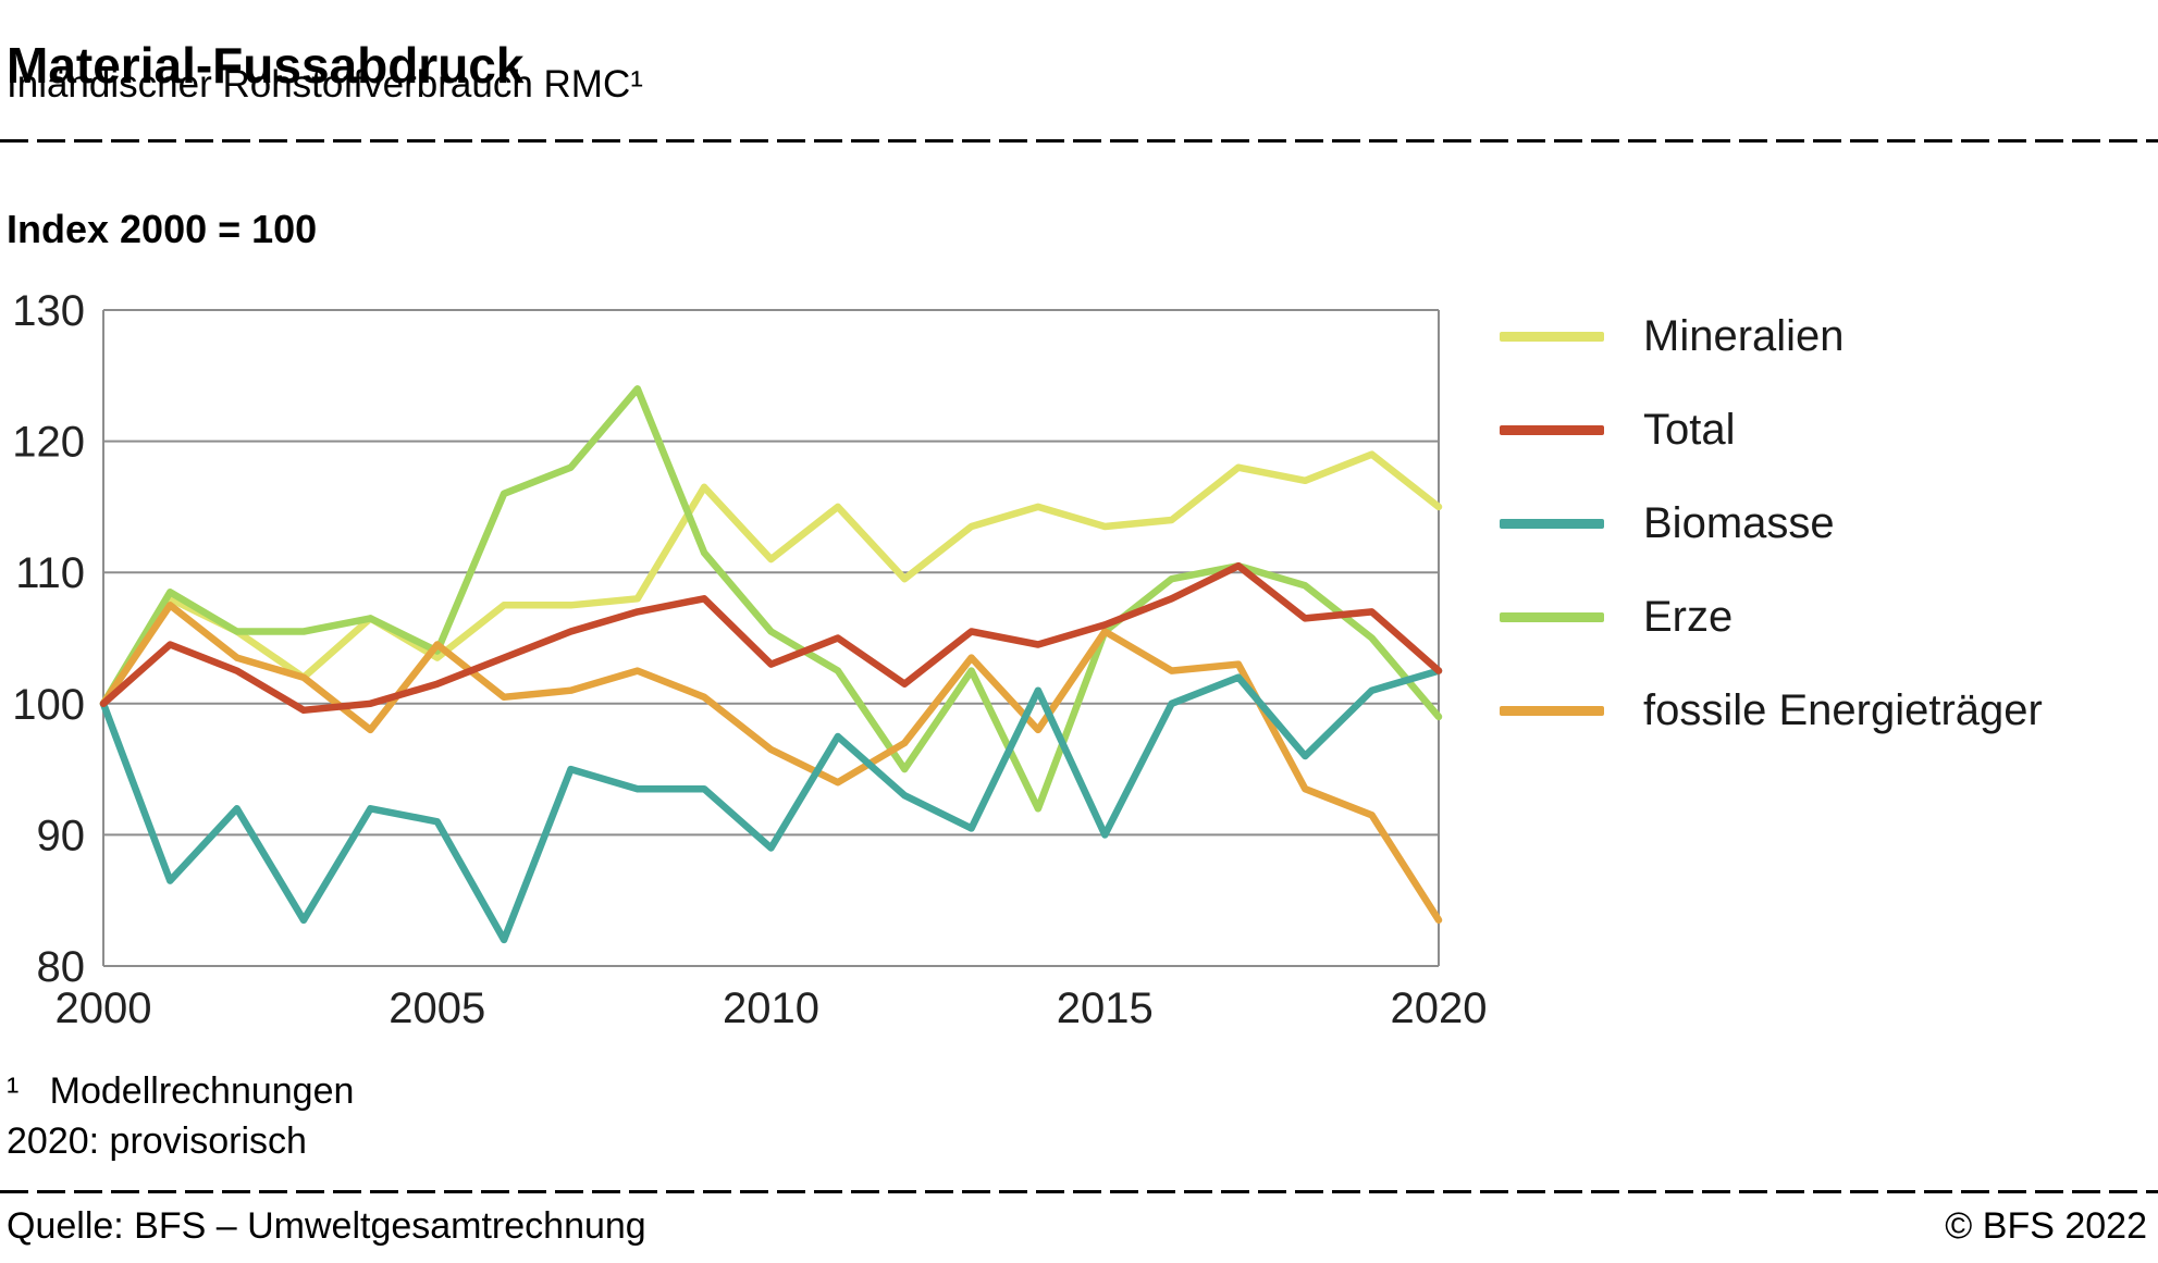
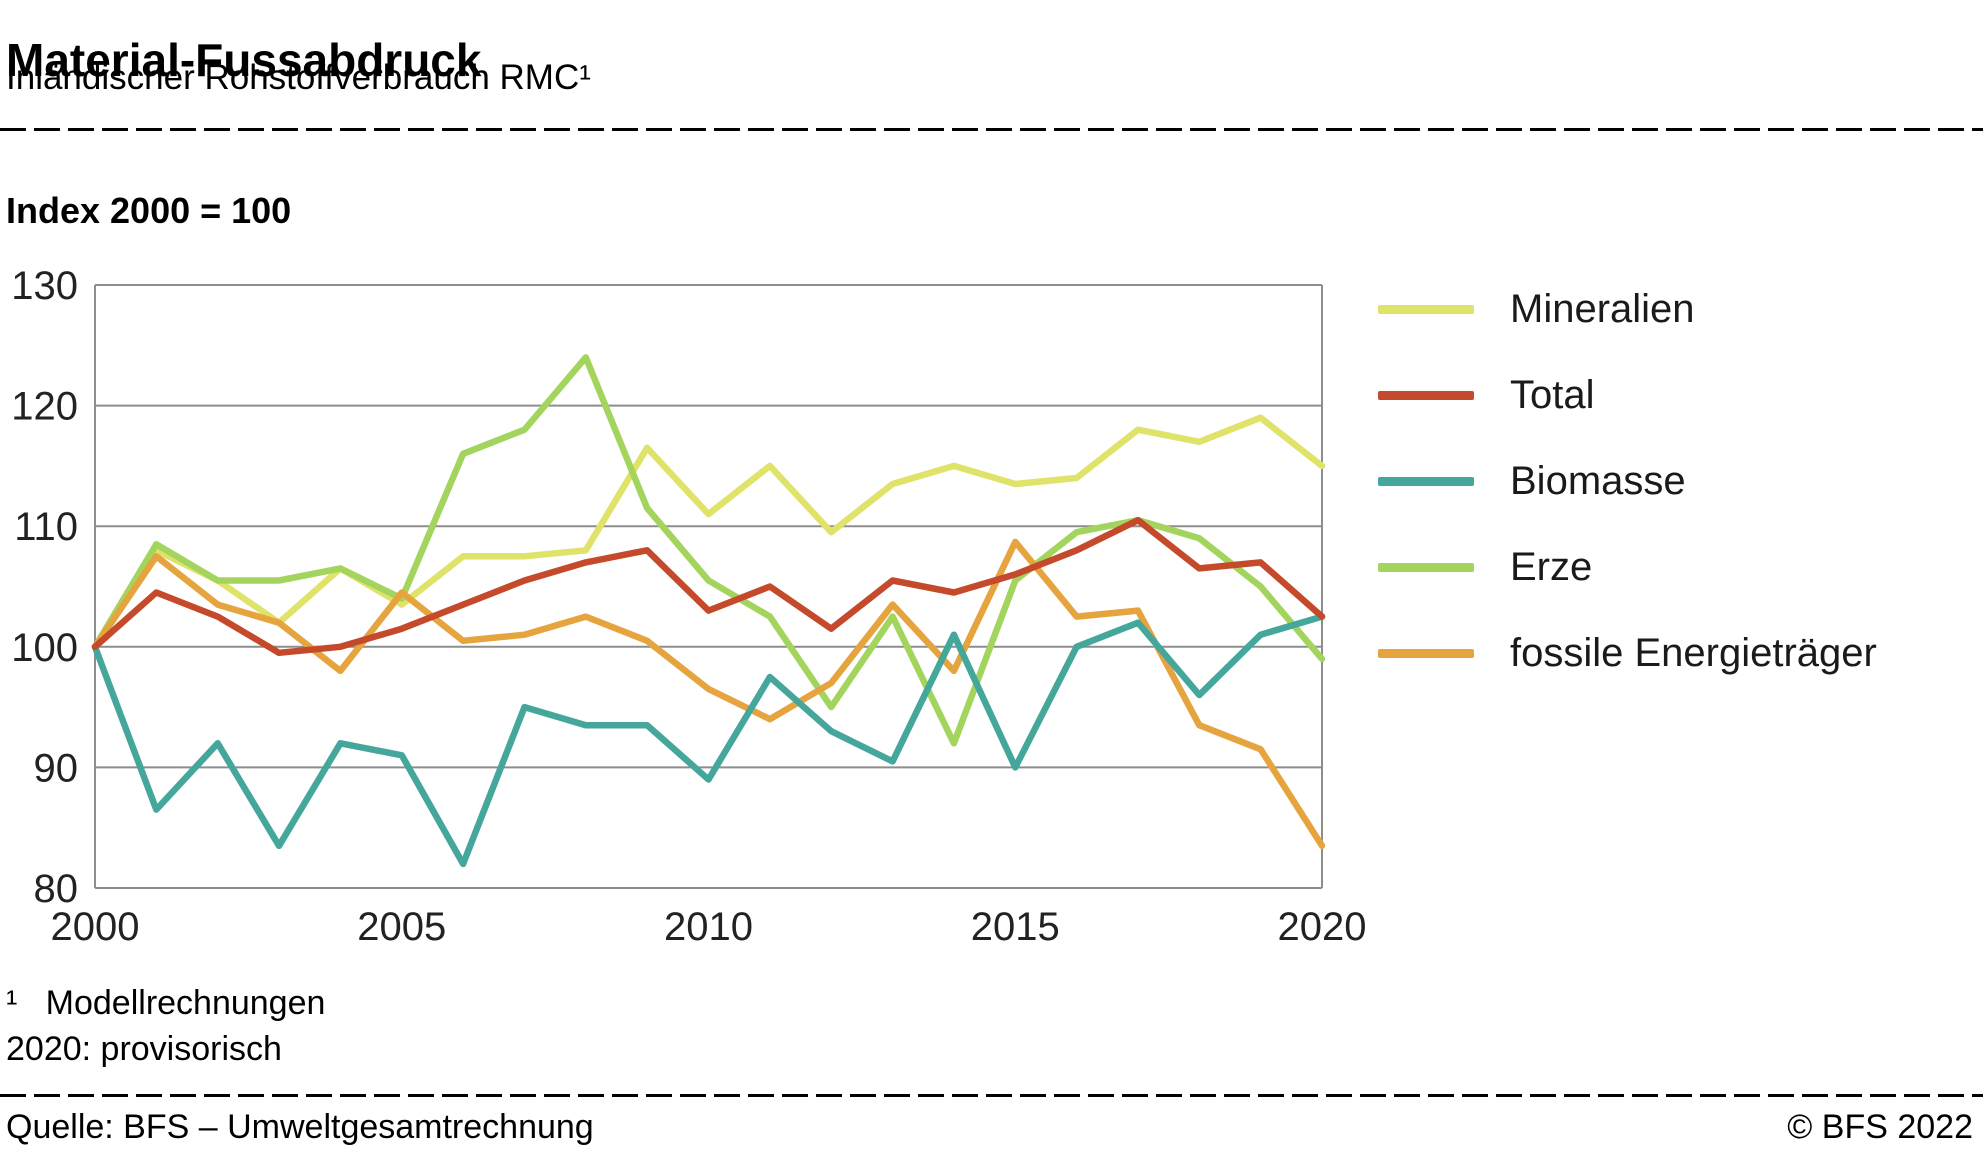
fossile Energieträger/2015: 105.5 -> 108.7
